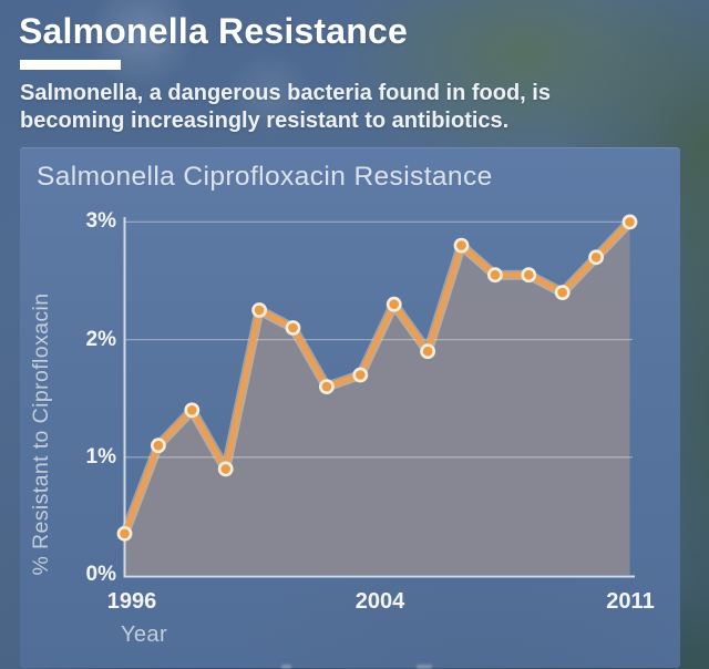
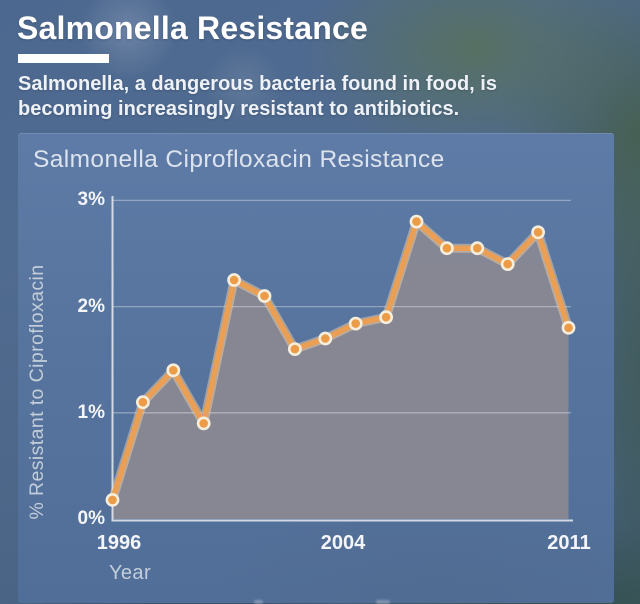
1996: 0.35% -> 0.18%
2004: 2.30% -> 1.84%
2011: 3.00% -> 1.80%
